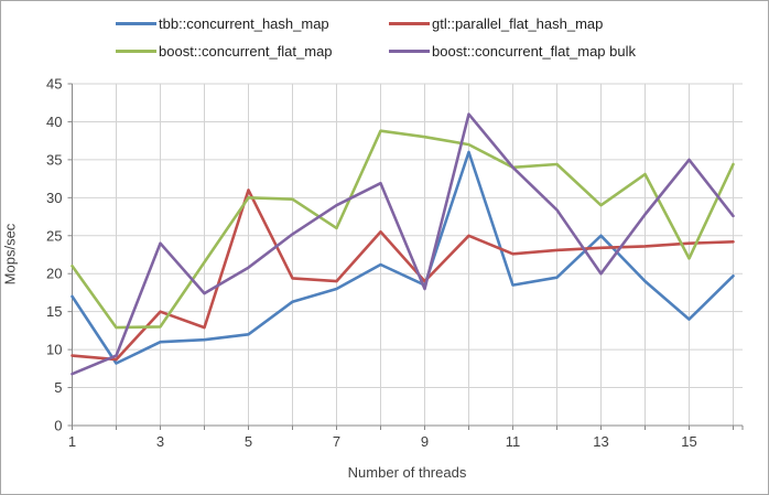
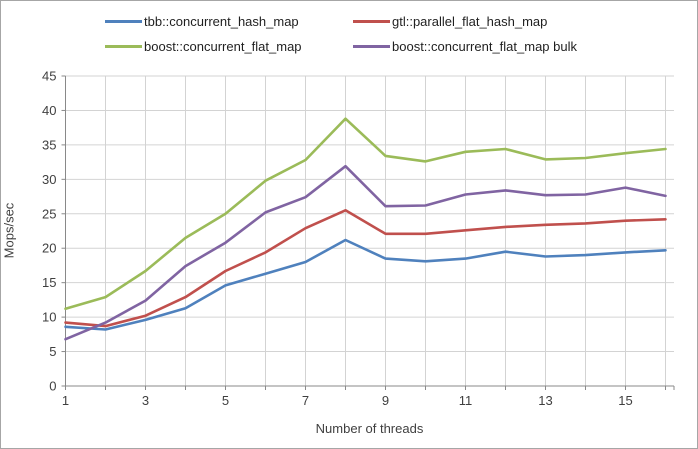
tbb::concurrent_hash_map/1: 17 -> 9
boost::concurrent_flat_map/1: 21 -> 11
tbb::concurrent_hash_map/3: 11 -> 10
gtl::parallel_flat_hash_map/3: 15 -> 10
boost::concurrent_flat_map/3: 13 -> 17
boost::concurrent_flat_map bulk/3: 24 -> 12
tbb::concurrent_hash_map/5: 12 -> 15
gtl::parallel_flat_hash_map/5: 31 -> 17
boost::concurrent_flat_map/5: 30 -> 25
gtl::parallel_flat_hash_map/7: 19 -> 23
boost::concurrent_flat_map/7: 26 -> 33
boost::concurrent_flat_map bulk/7: 29 -> 27
gtl::parallel_flat_hash_map/9: 19 -> 22
boost::concurrent_flat_map/9: 38 -> 33
boost::concurrent_flat_map bulk/9: 18 -> 26
tbb::concurrent_hash_map/10: 36 -> 18
gtl::parallel_flat_hash_map/10: 25 -> 22
boost::concurrent_flat_map/10: 37 -> 33
boost::concurrent_flat_map bulk/10: 41 -> 26
boost::concurrent_flat_map bulk/11: 34 -> 28
tbb::concurrent_hash_map/13: 25 -> 19
boost::concurrent_flat_map/13: 29 -> 33
boost::concurrent_flat_map bulk/13: 20 -> 28
tbb::concurrent_hash_map/15: 14 -> 19
boost::concurrent_flat_map/15: 22 -> 34
boost::concurrent_flat_map bulk/15: 35 -> 29
